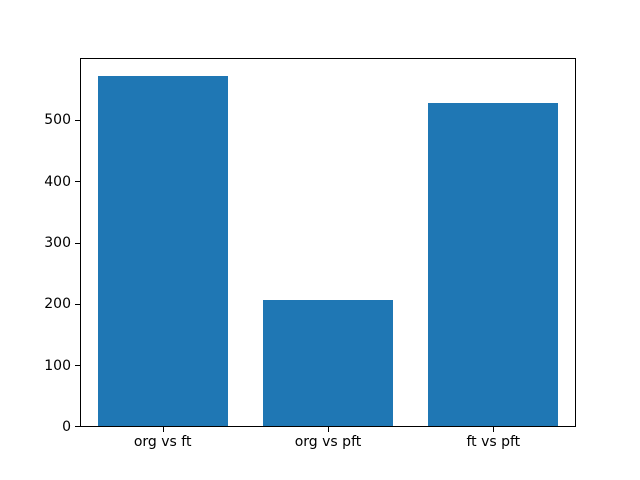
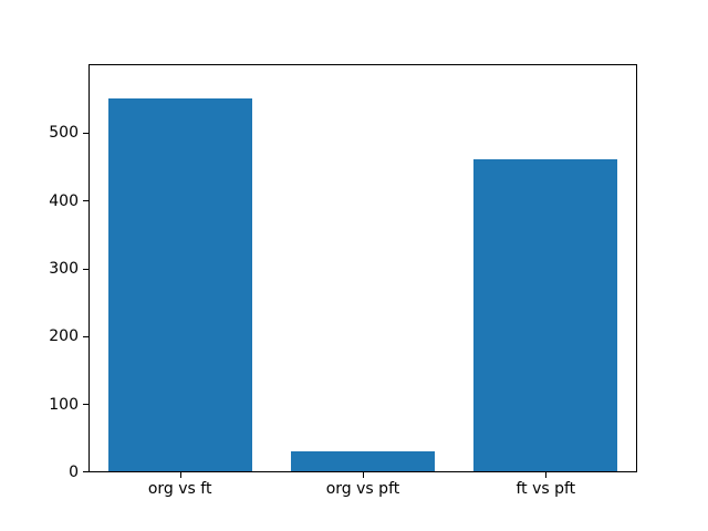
org vs ft: 570 -> 550
org vs pft: 210 -> 30
ft vs pft: 530 -> 460
